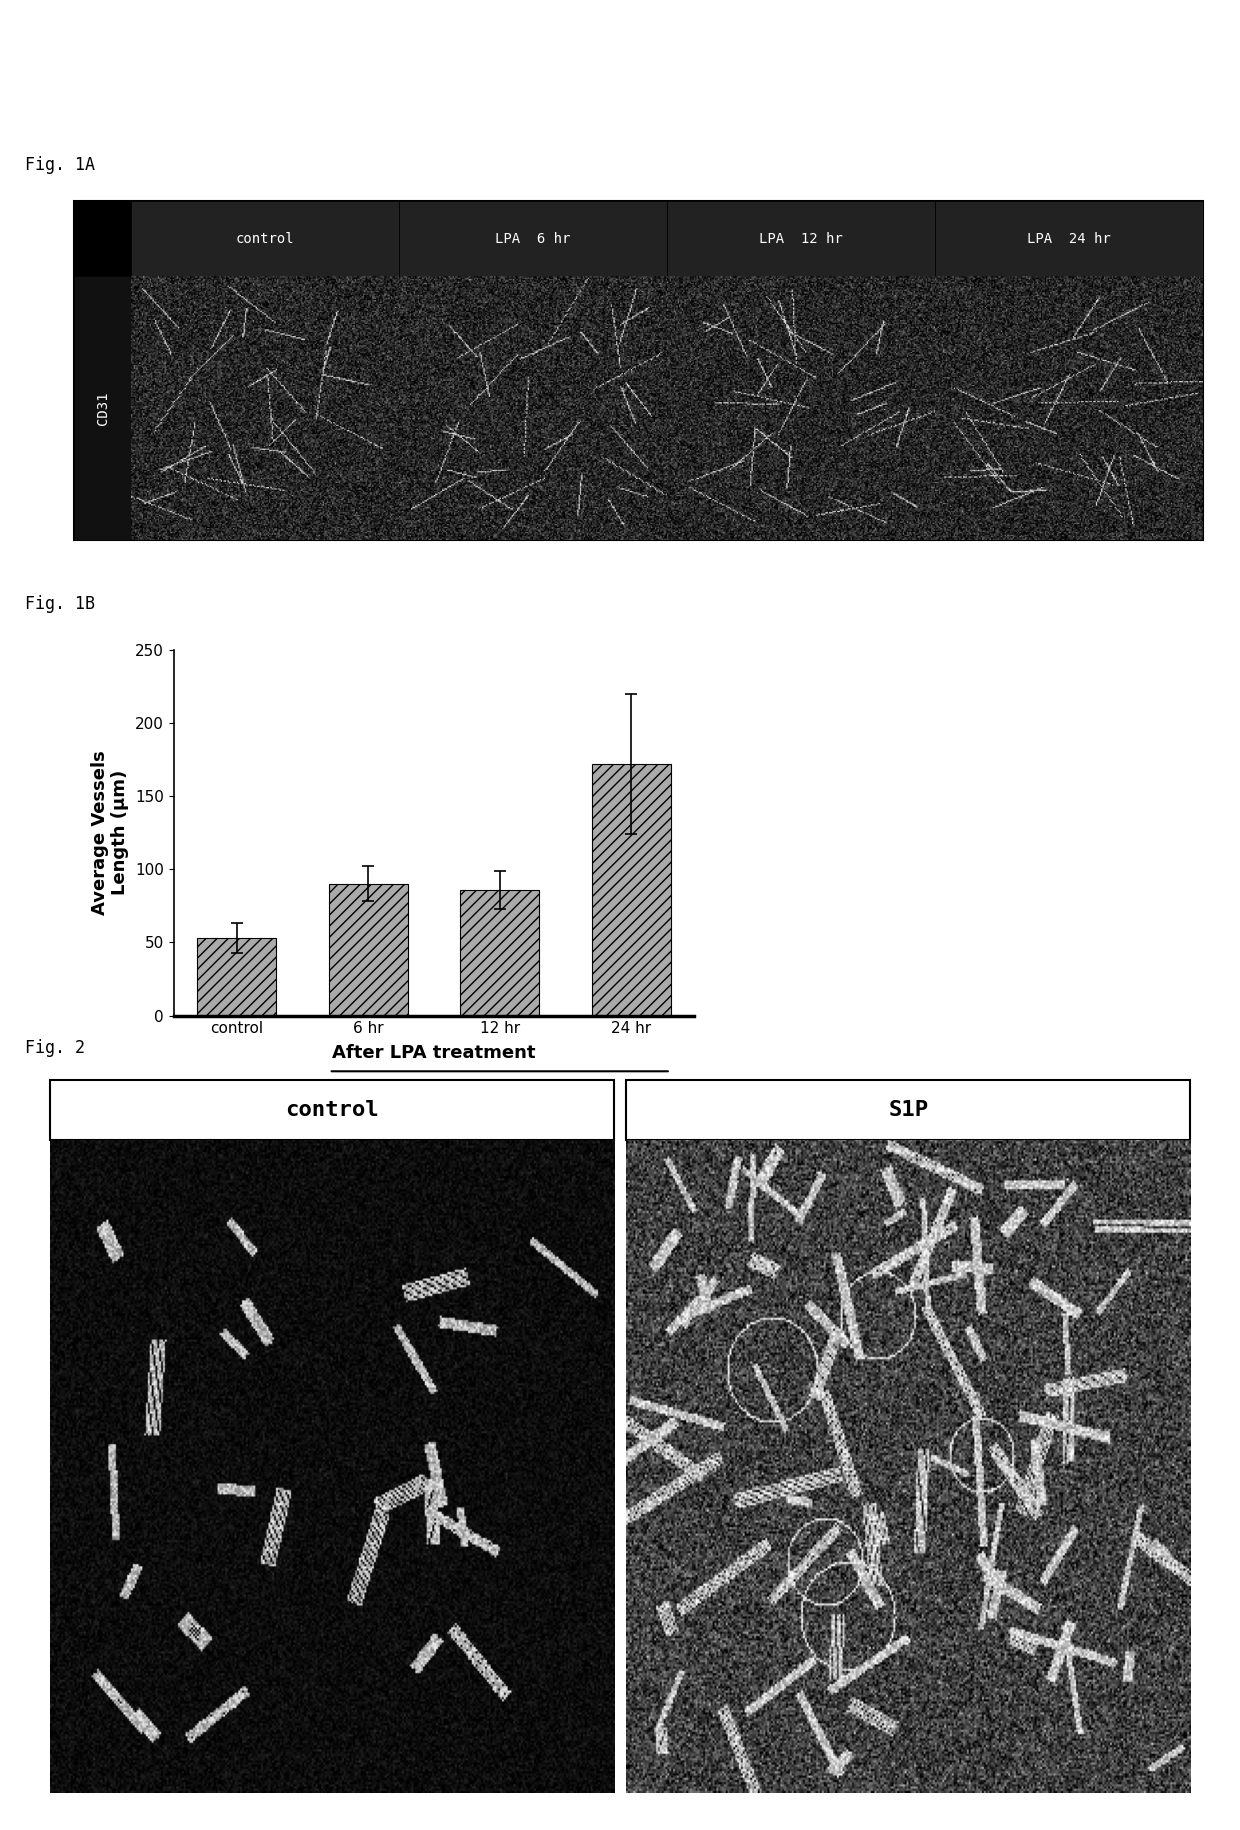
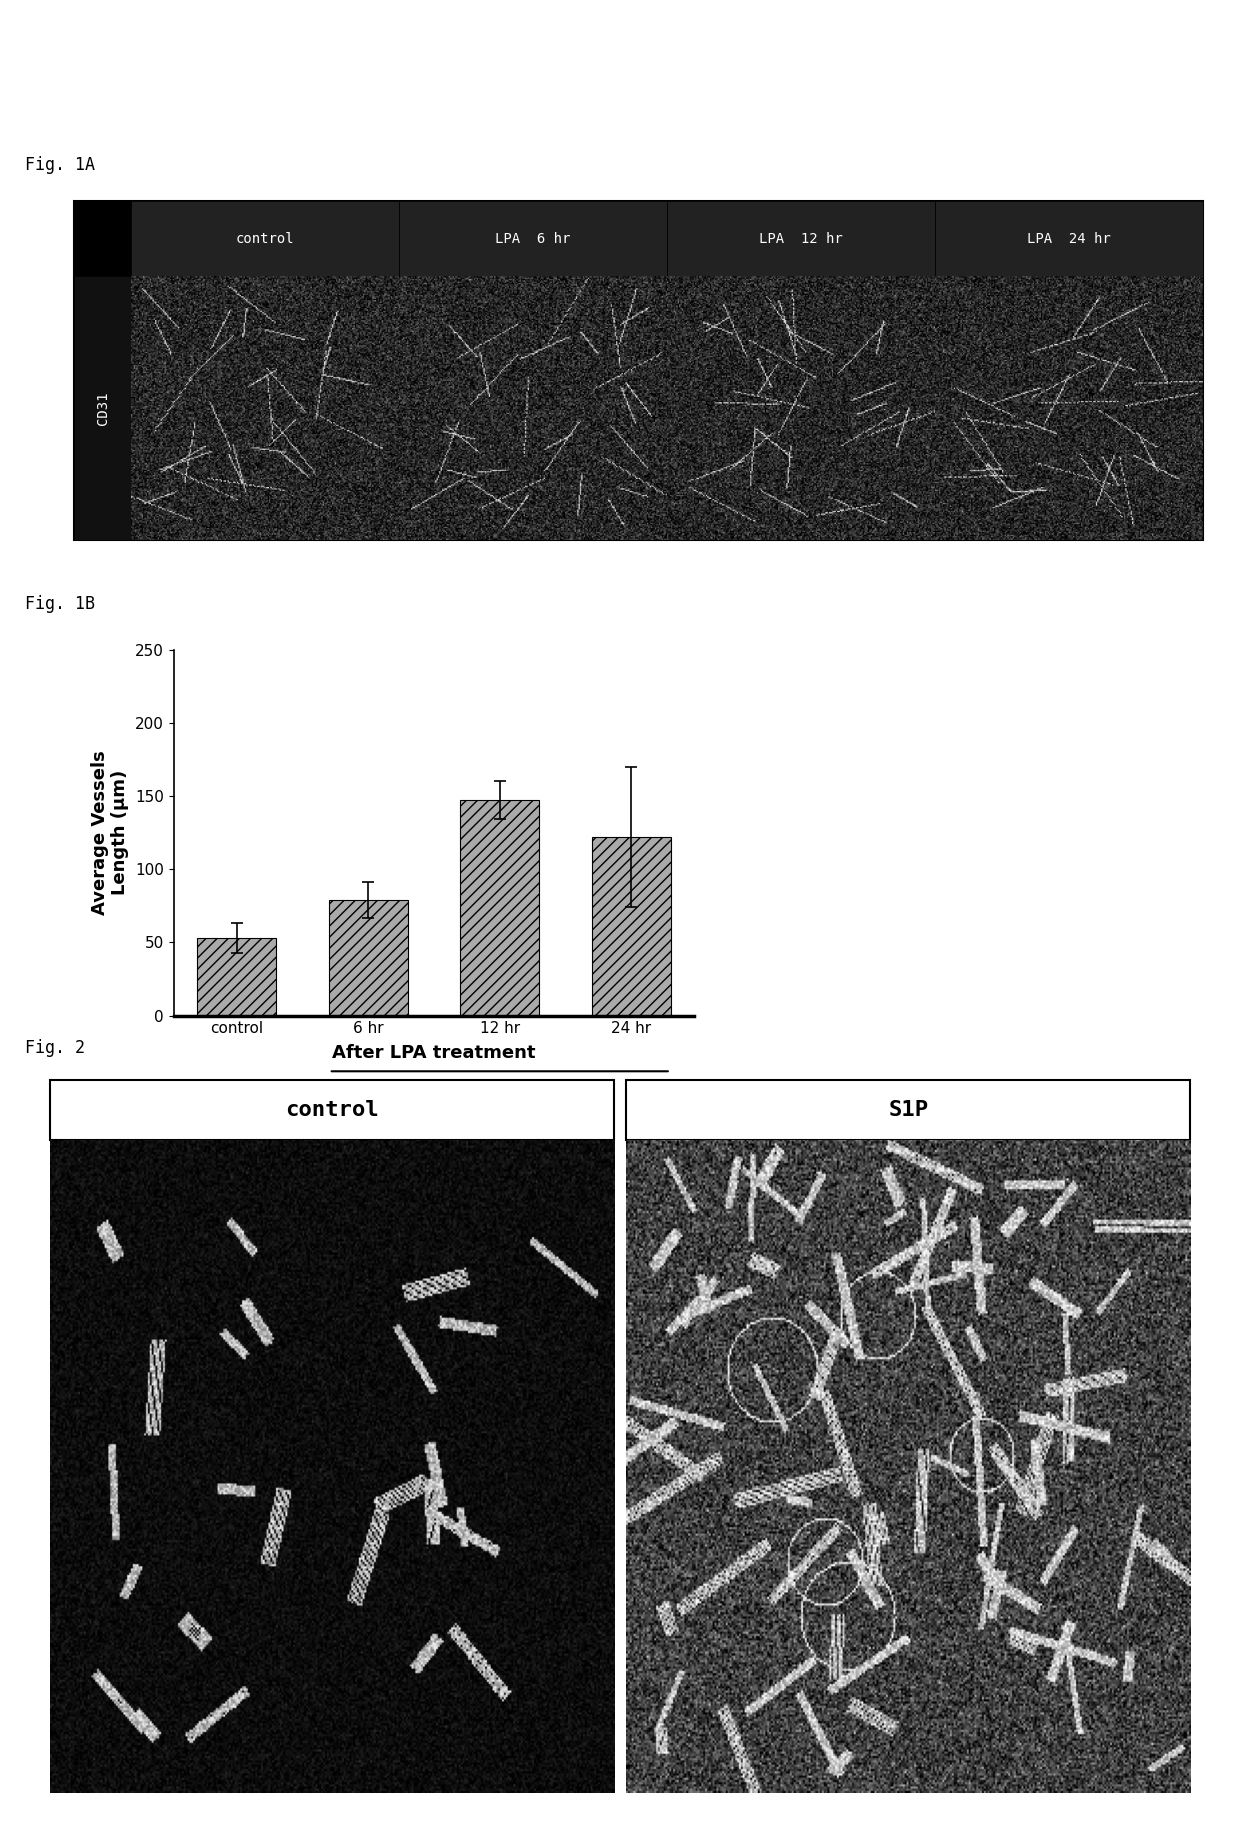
6 hr: 90 -> 79
12 hr: 86 -> 147
24 hr: 172 -> 122
